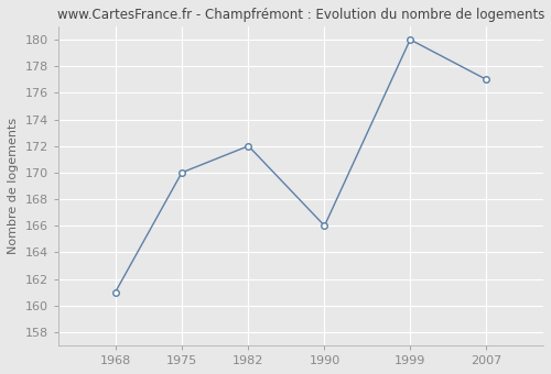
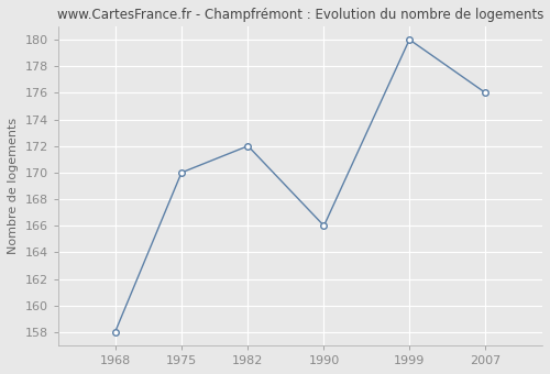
1968: 161 -> 158
2007: 177 -> 176
